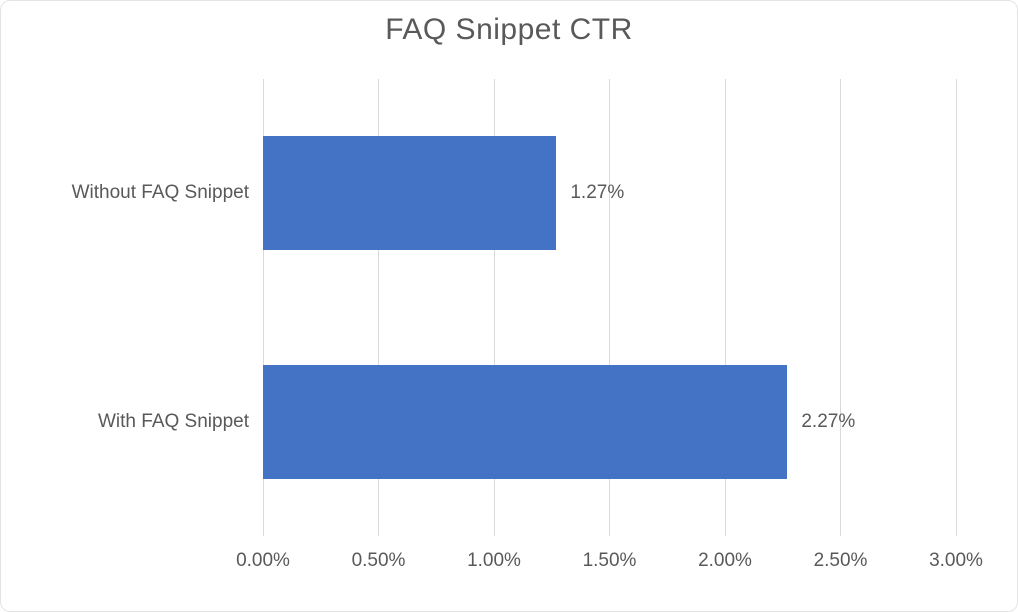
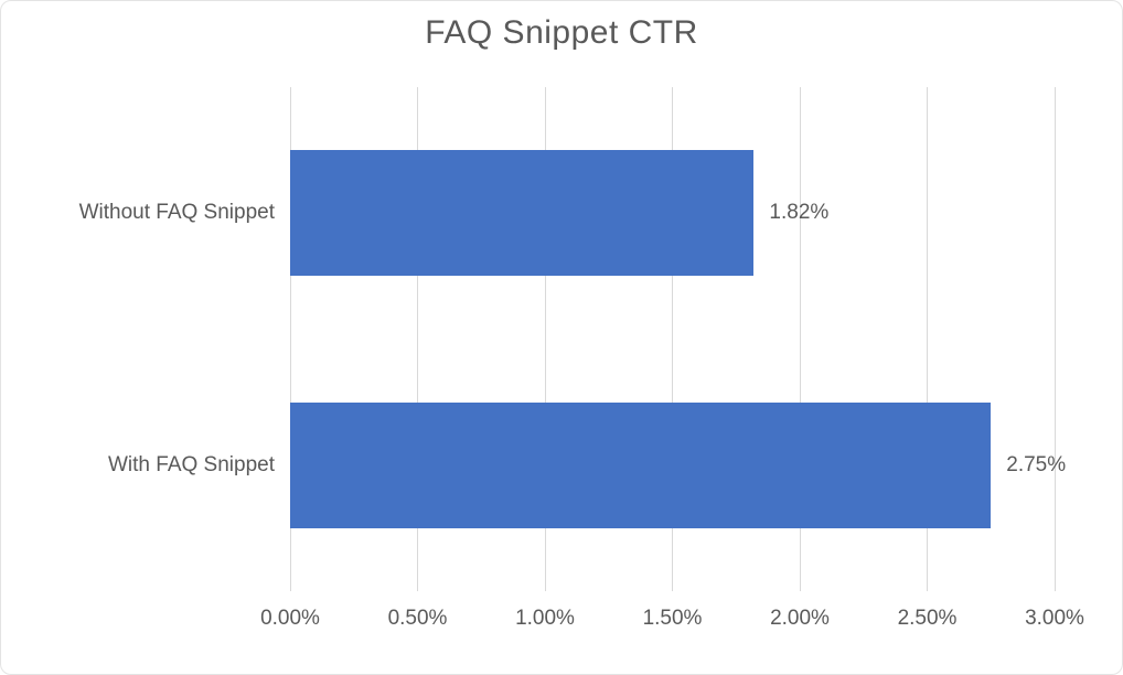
Without FAQ Snippet: 1.27% -> 1.82%
With FAQ Snippet: 2.27% -> 2.75%
